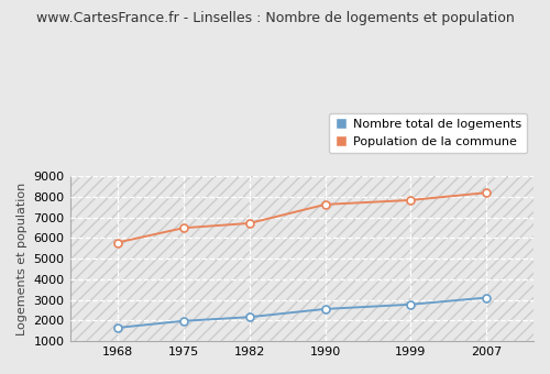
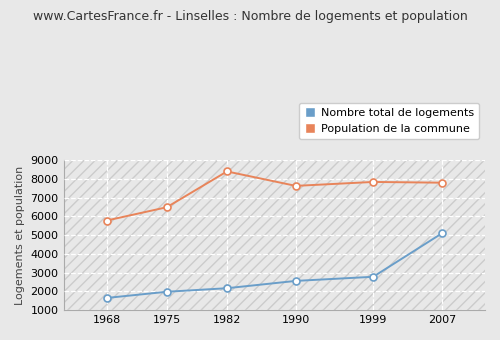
Population de la commune/1982: 6700 -> 8400
Nombre total de logements/2007: 3100 -> 5100
Population de la commune/2007: 8200 -> 7800
